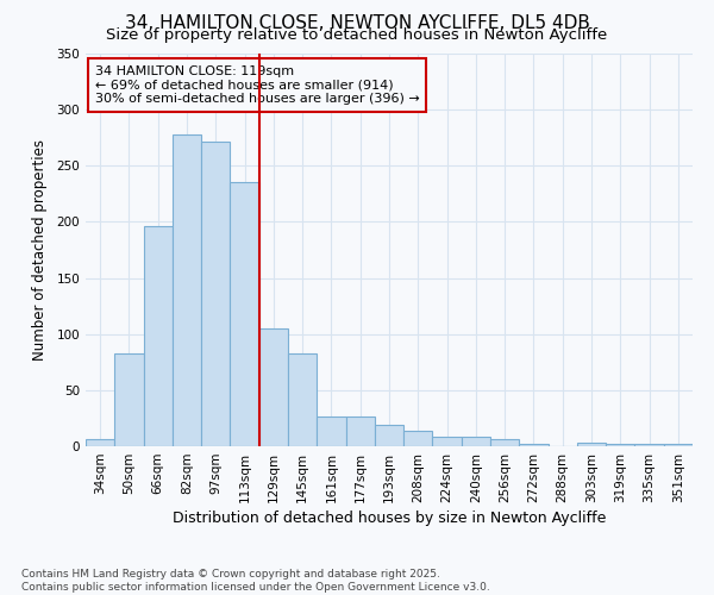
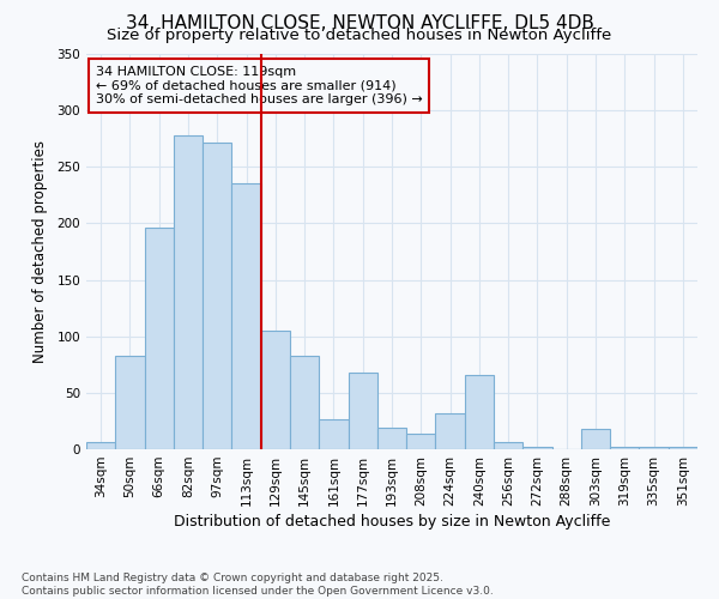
177sqm: 27 -> 68
224sqm: 9 -> 32
240sqm: 8 -> 66
303sqm: 3 -> 18
